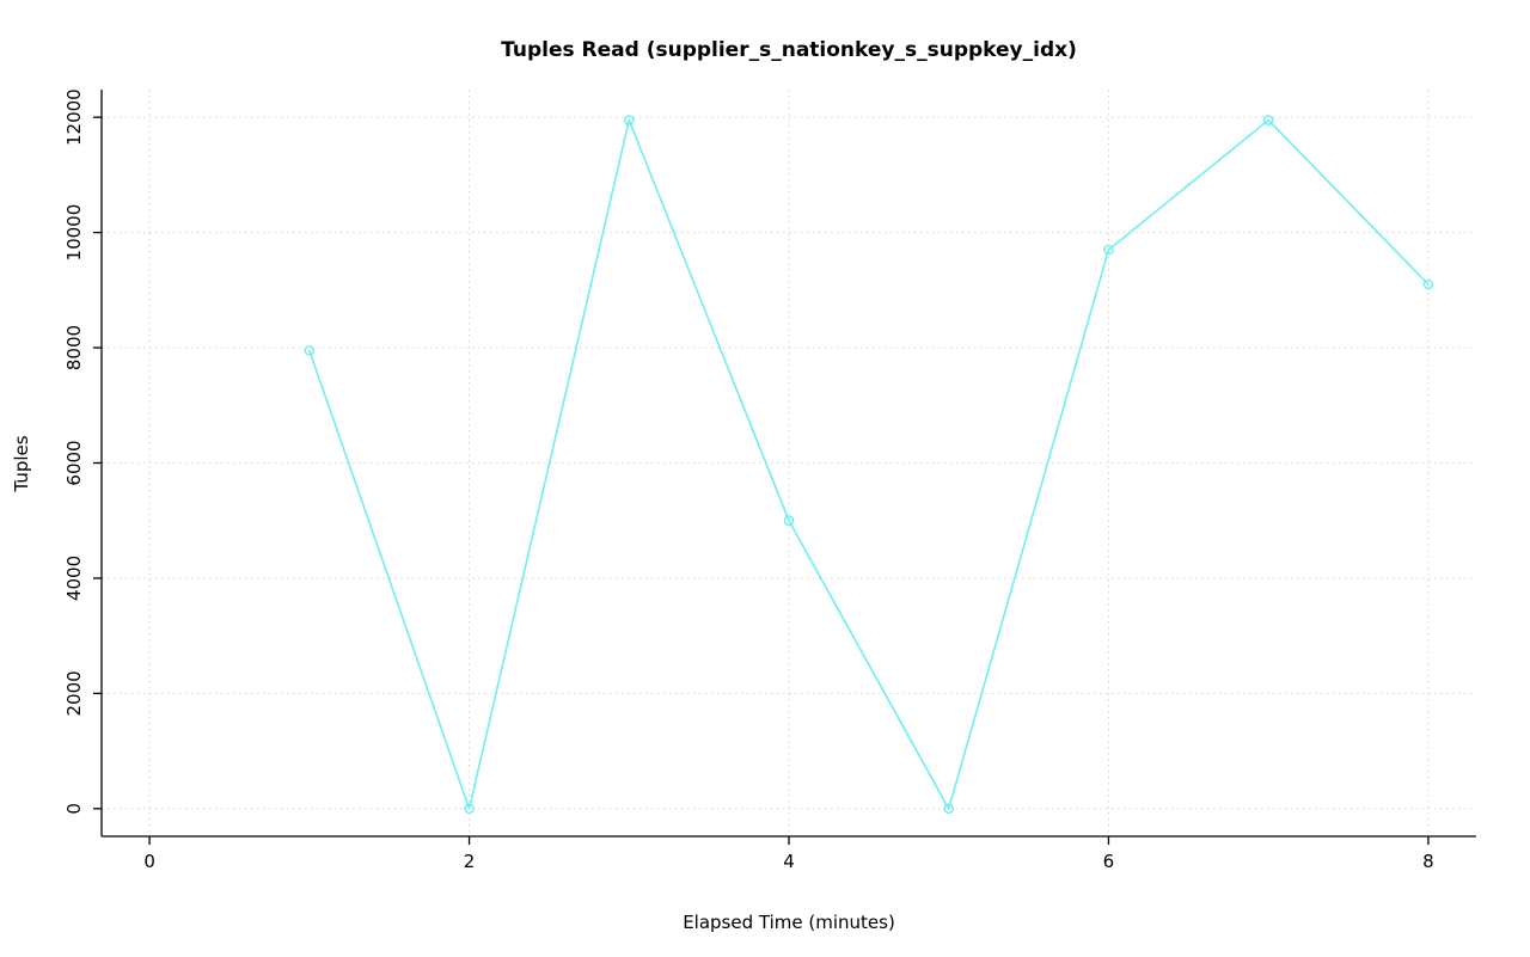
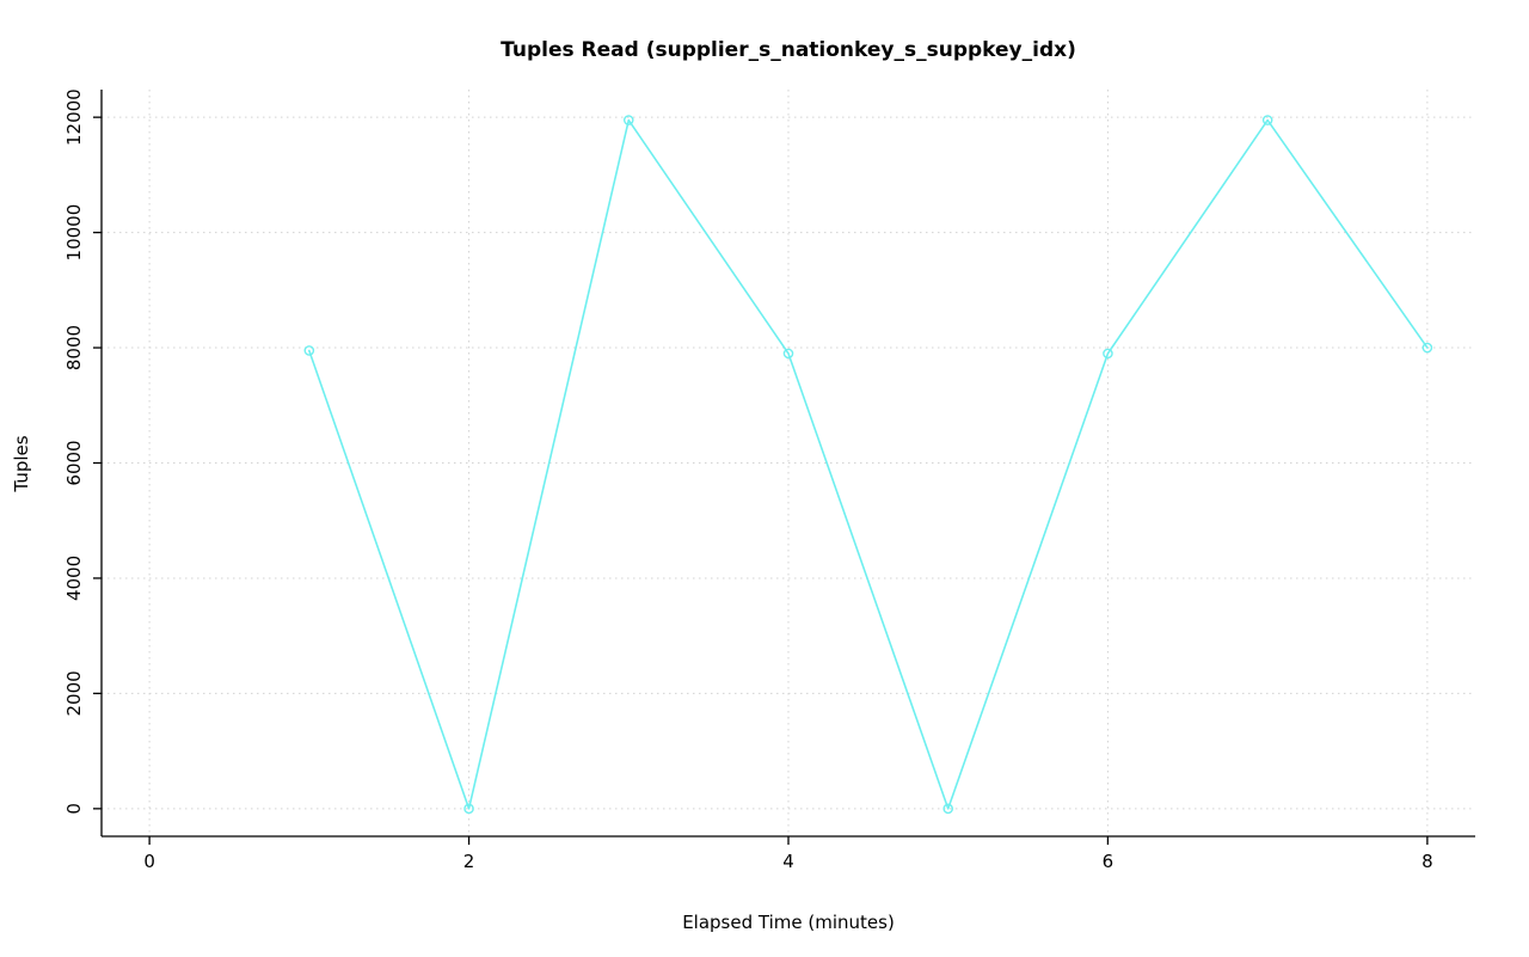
4: 5000 -> 7900
6: 9700 -> 7900
8: 9100 -> 8000
